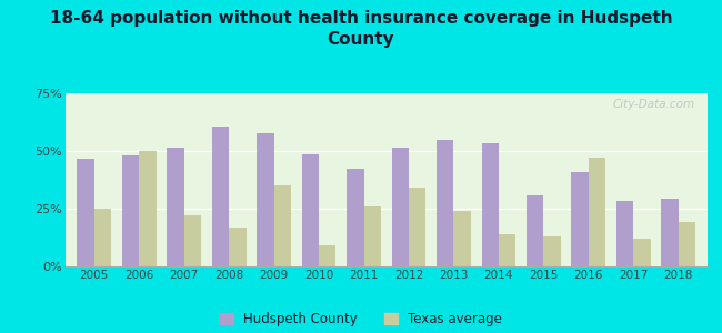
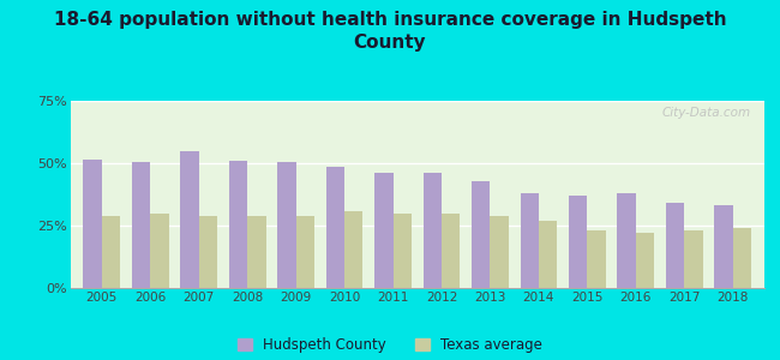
Hudspeth County/2005: 46.5% -> 51.5%
Texas average/2005: 25% -> 29%
Hudspeth County/2006: 48.0% -> 50.5%
Texas average/2006: 50% -> 30%
Hudspeth County/2007: 51.5% -> 55.0%
Texas average/2007: 22% -> 29%
Hudspeth County/2008: 60.5% -> 51.0%
Texas average/2008: 17% -> 29%
Hudspeth County/2009: 57.5% -> 50.5%
Texas average/2009: 35% -> 29%
Texas average/2010: 9% -> 31%
Hudspeth County/2011: 42.5% -> 46.0%
Texas average/2011: 26% -> 30%
Hudspeth County/2012: 51.5% -> 46.0%
Texas average/2012: 34% -> 30%
Hudspeth County/2013: 55.0% -> 43.0%
Texas average/2013: 24% -> 29%
Hudspeth County/2014: 53.5% -> 38.0%
Texas average/2014: 14% -> 27%
Hudspeth County/2015: 31.0% -> 37.0%
Texas average/2015: 13% -> 23%
Hudspeth County/2016: 41.0% -> 38.0%
Texas average/2016: 47% -> 22%
Hudspeth County/2017: 28.5% -> 34.0%
Texas average/2017: 12% -> 23%
Hudspeth County/2018: 29.5% -> 33.0%
Texas average/2018: 19% -> 24%
